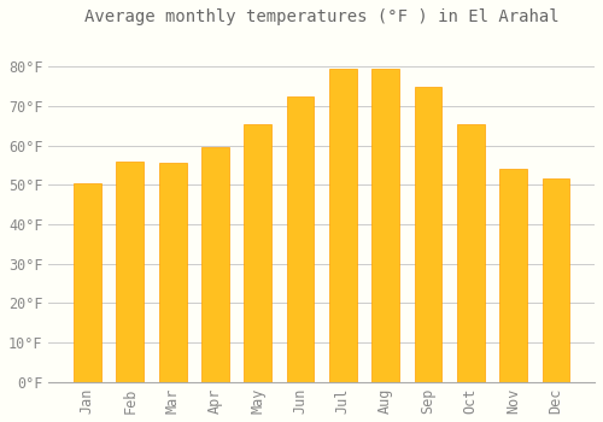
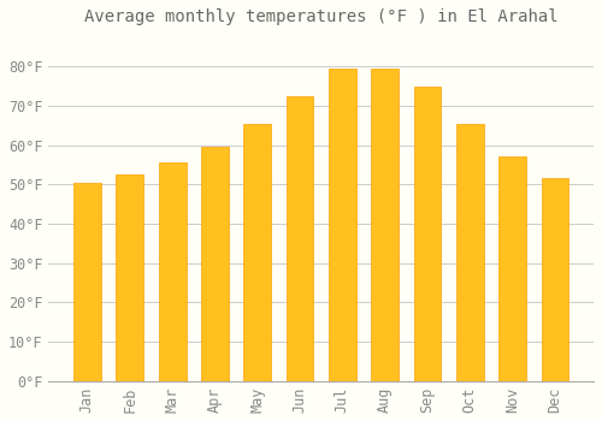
Feb: 56.0°F -> 52.5°F
Nov: 54.0°F -> 57.0°F
